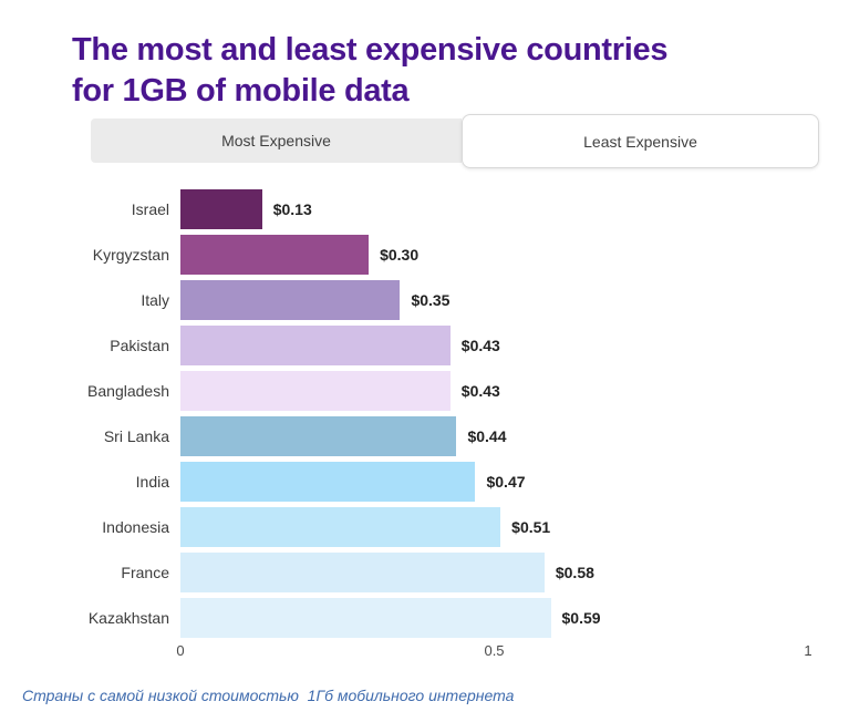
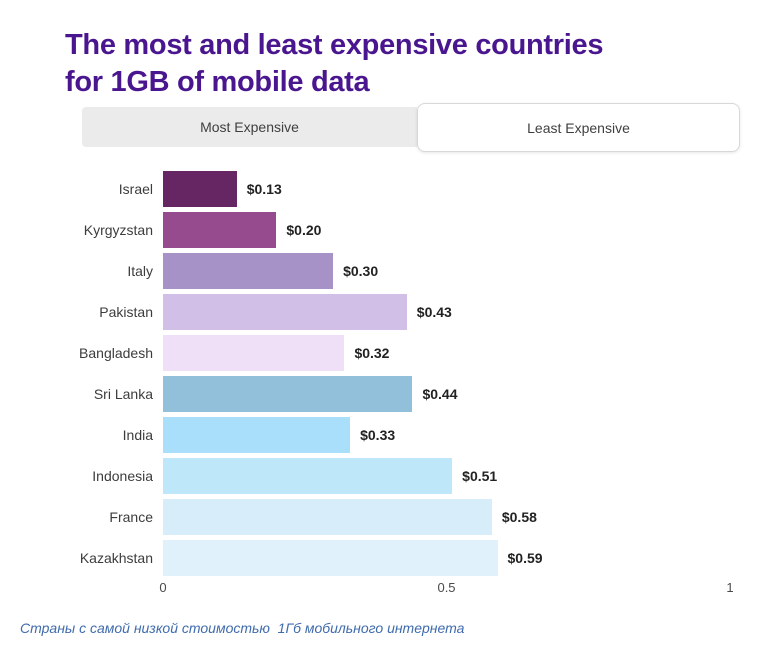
Kyrgyzstan: $0.30 -> $0.20
Italy: $0.35 -> $0.30
Bangladesh: $0.43 -> $0.32
India: $0.47 -> $0.33
